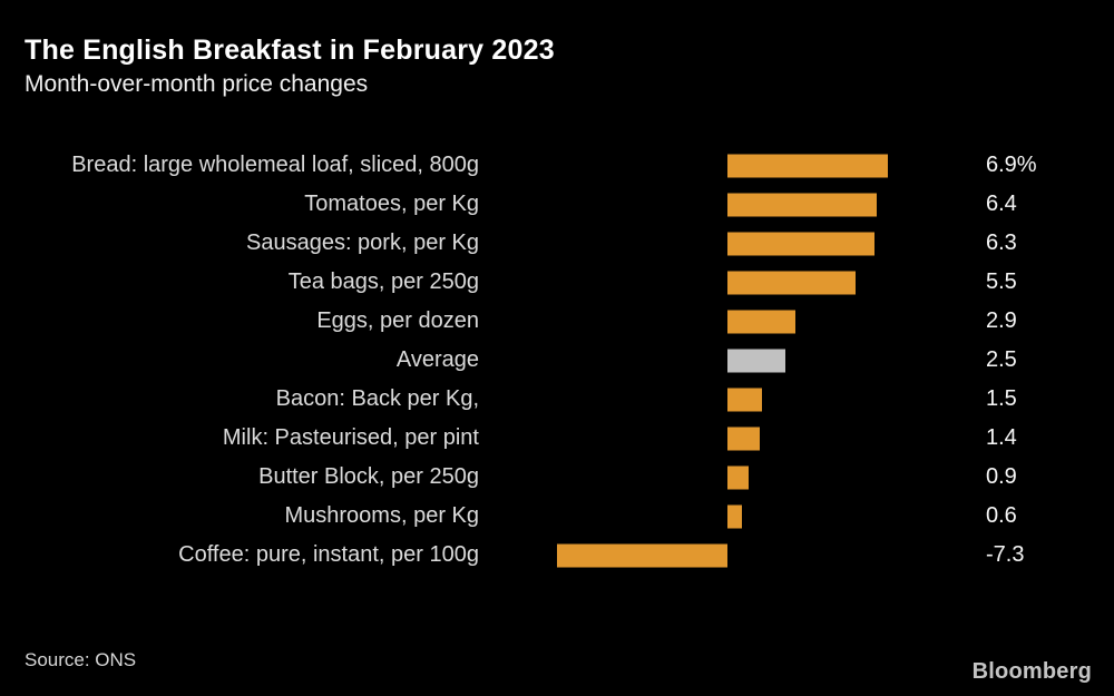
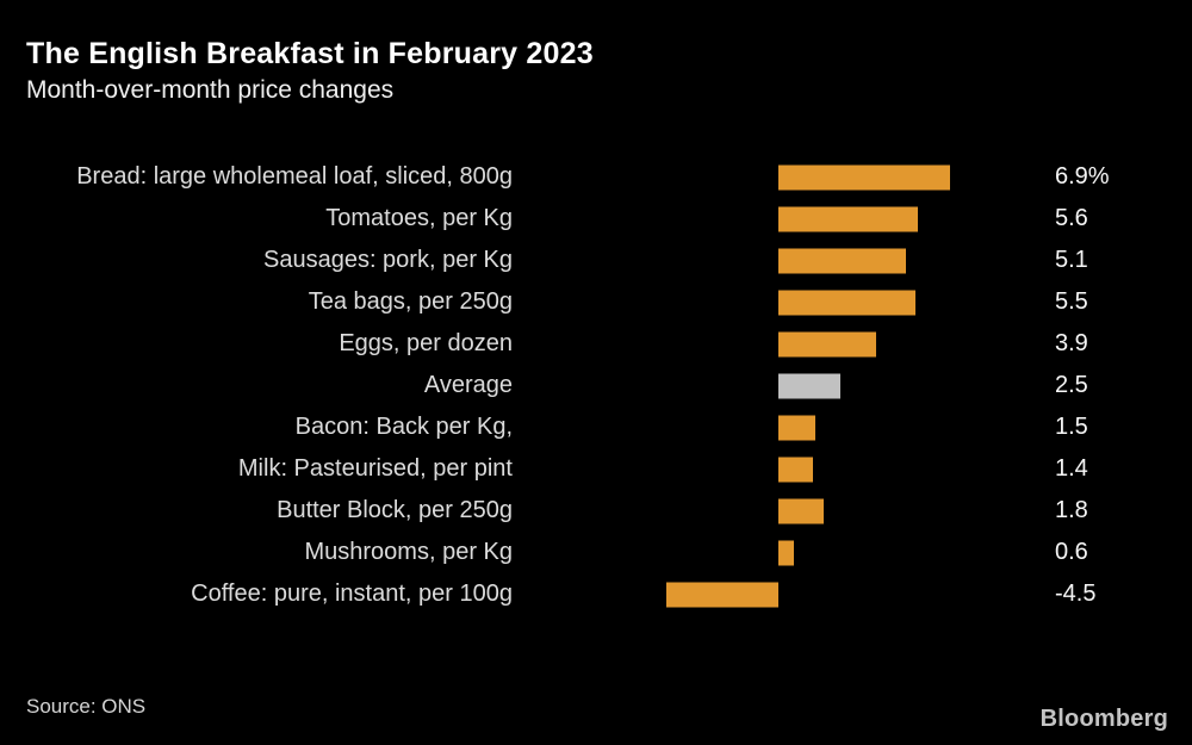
Tomatoes, per Kg: 6.4 -> 5.6
Sausages: pork, per Kg: 6.3 -> 5.1
Eggs, per dozen: 2.9 -> 3.9
Butter Block, per 250g: 0.9 -> 1.8
Coffee: pure, instant, per 100g: -7.3 -> -4.5
